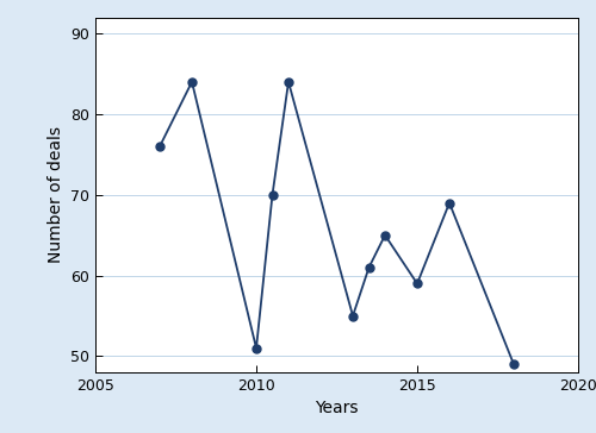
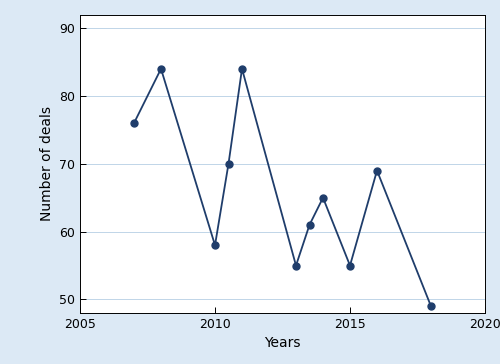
2010: 51 -> 58
2015: 59 -> 55
